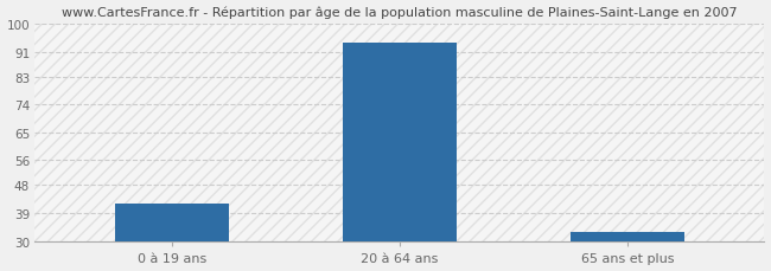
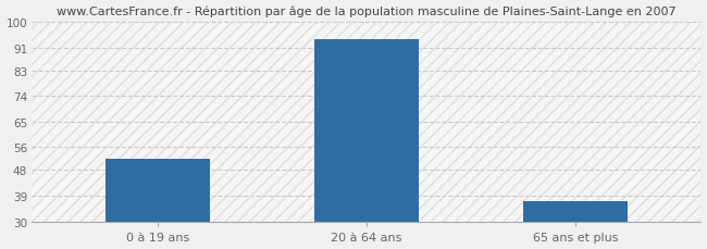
0 à 19 ans: 42 -> 52
65 ans et plus: 33 -> 37
